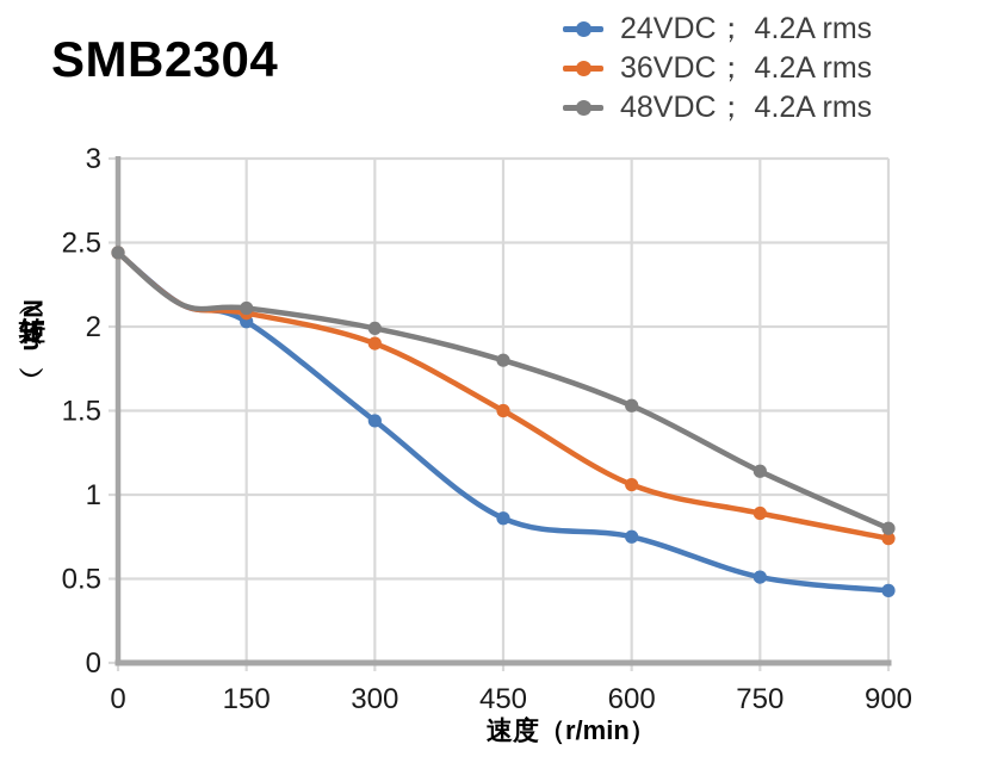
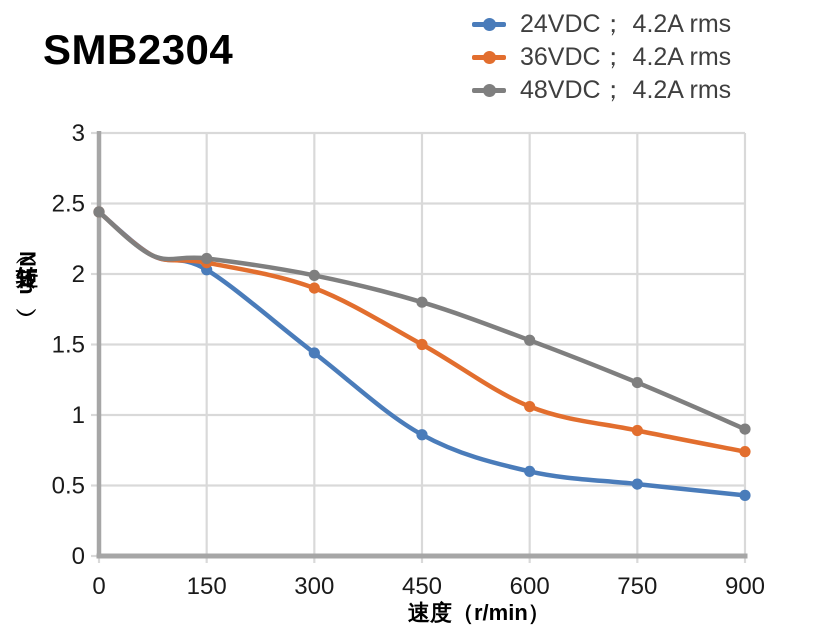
24VDC； 4.2A rms/600: 0.75 -> 0.60
48VDC； 4.2A rms/750: 1.14 -> 1.23
48VDC； 4.2A rms/900: 0.80 -> 0.90
